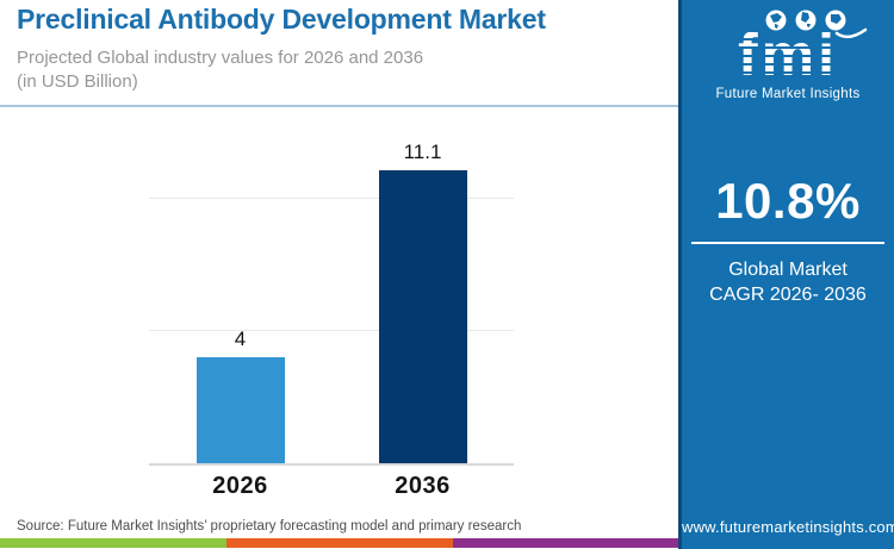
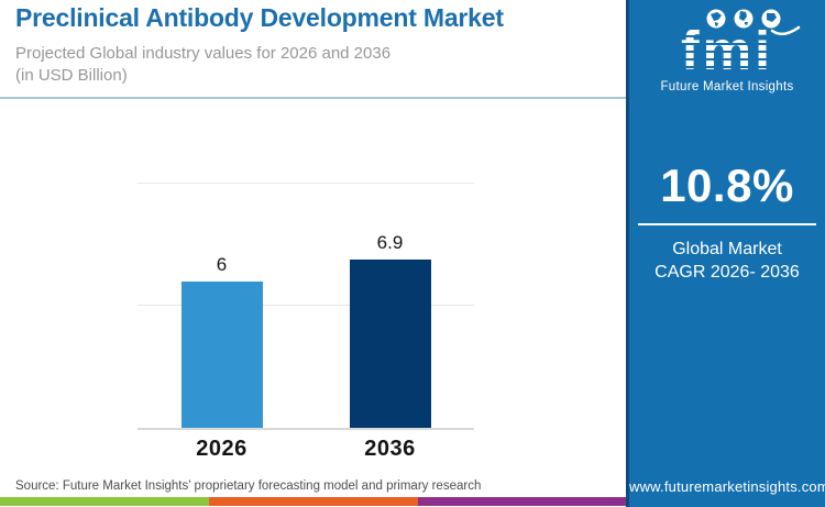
2026: 4 -> 6
2036: 11.1 -> 6.9
